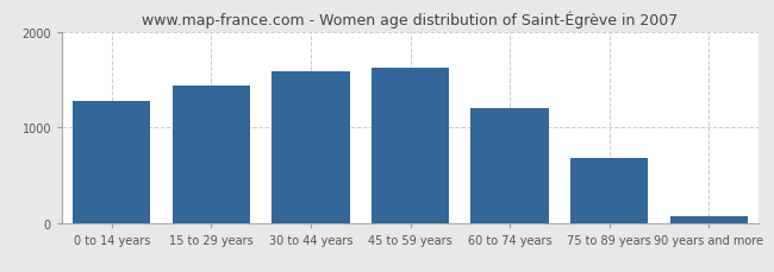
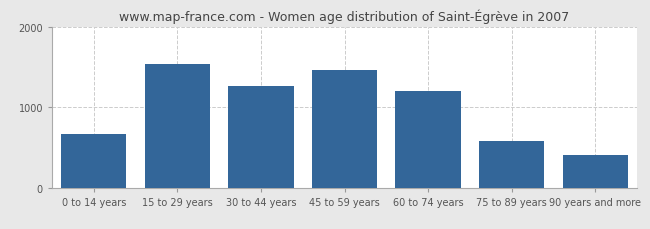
0 to 14 years: 1270 -> 660
15 to 29 years: 1430 -> 1540
30 to 44 years: 1590 -> 1260
45 to 59 years: 1620 -> 1460
75 to 89 years: 680 -> 580
90 years and more: 80 -> 400
